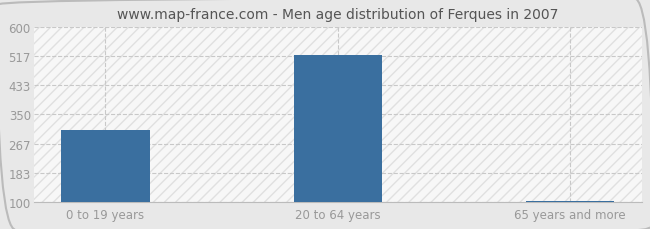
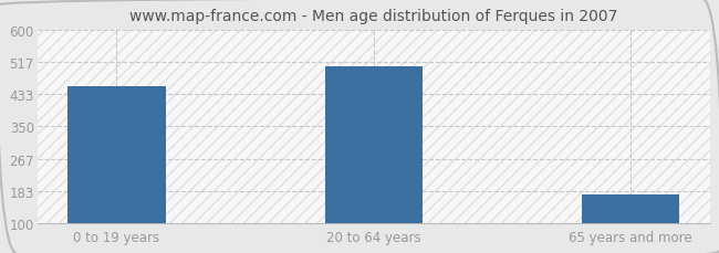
0 to 19 years: 305 -> 455
20 to 64 years: 520 -> 505
65 years and more: 103 -> 175
